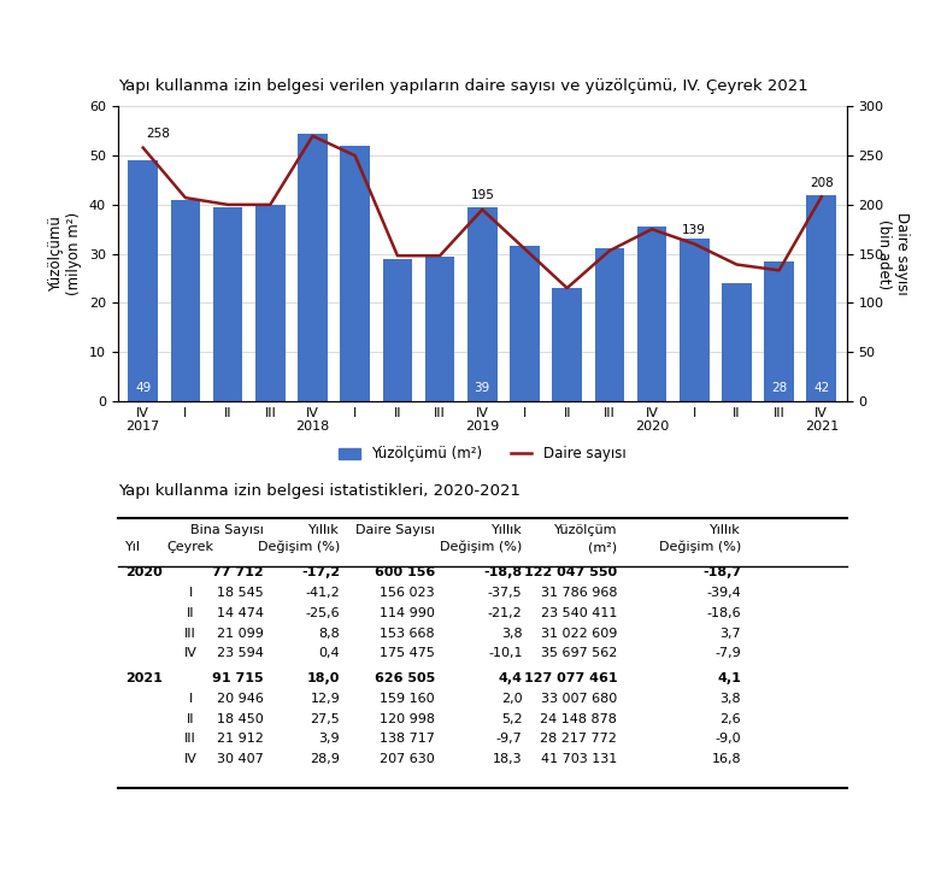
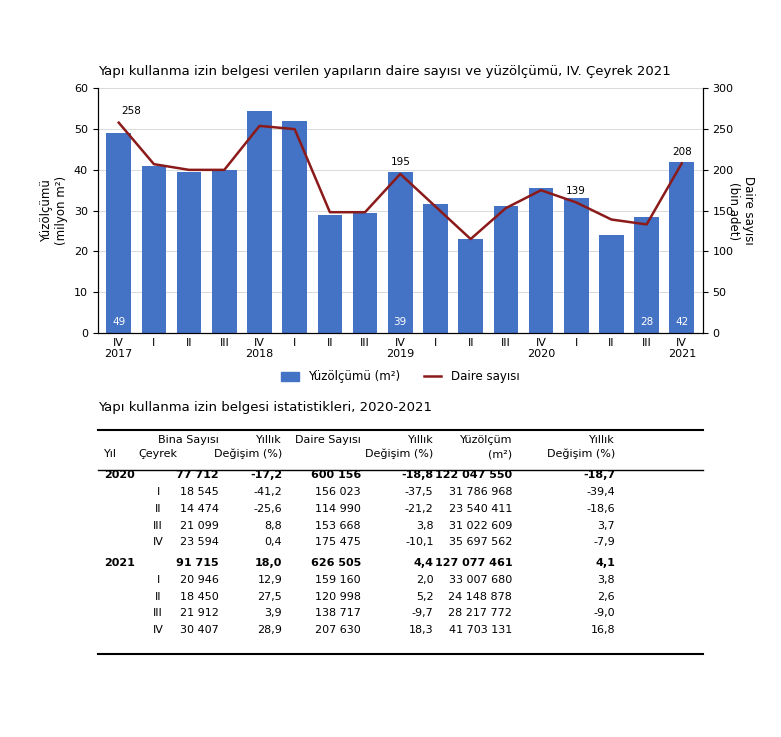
Daire sayısı/IV 2018: 270 -> 254
